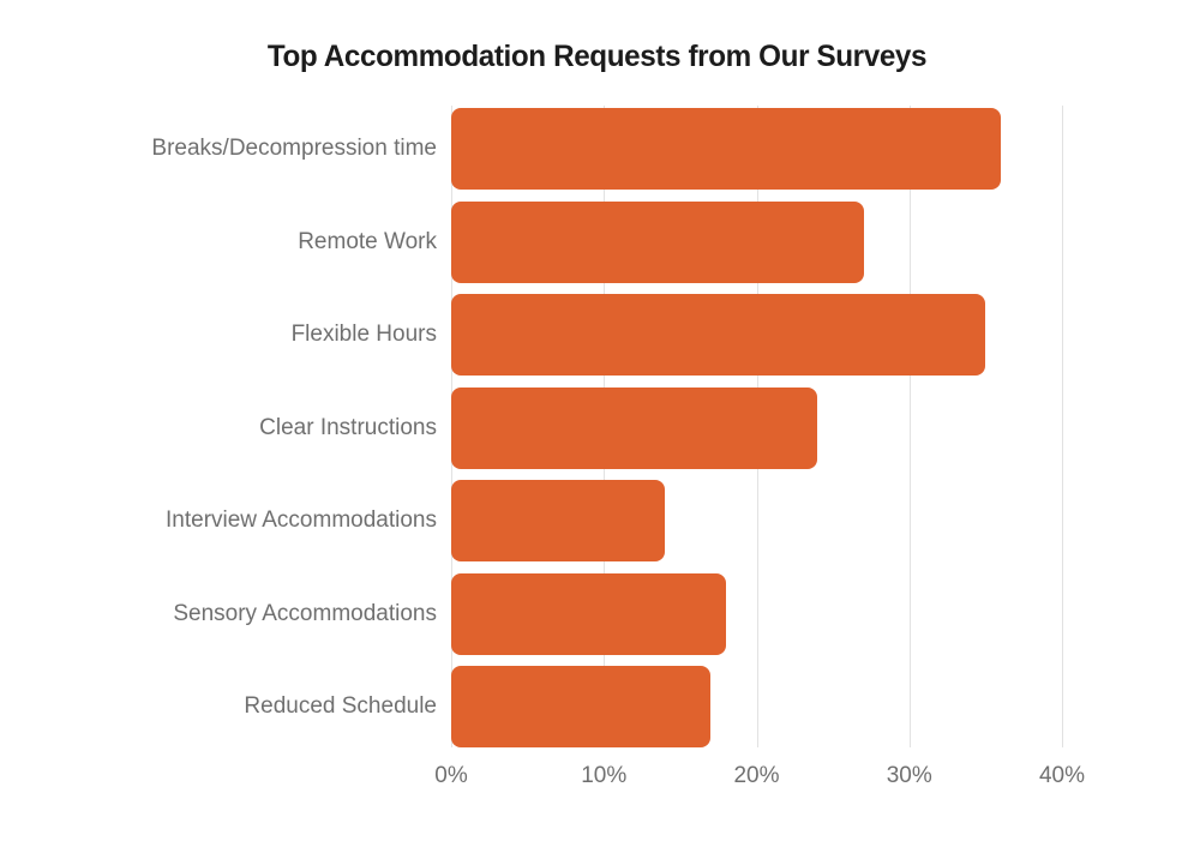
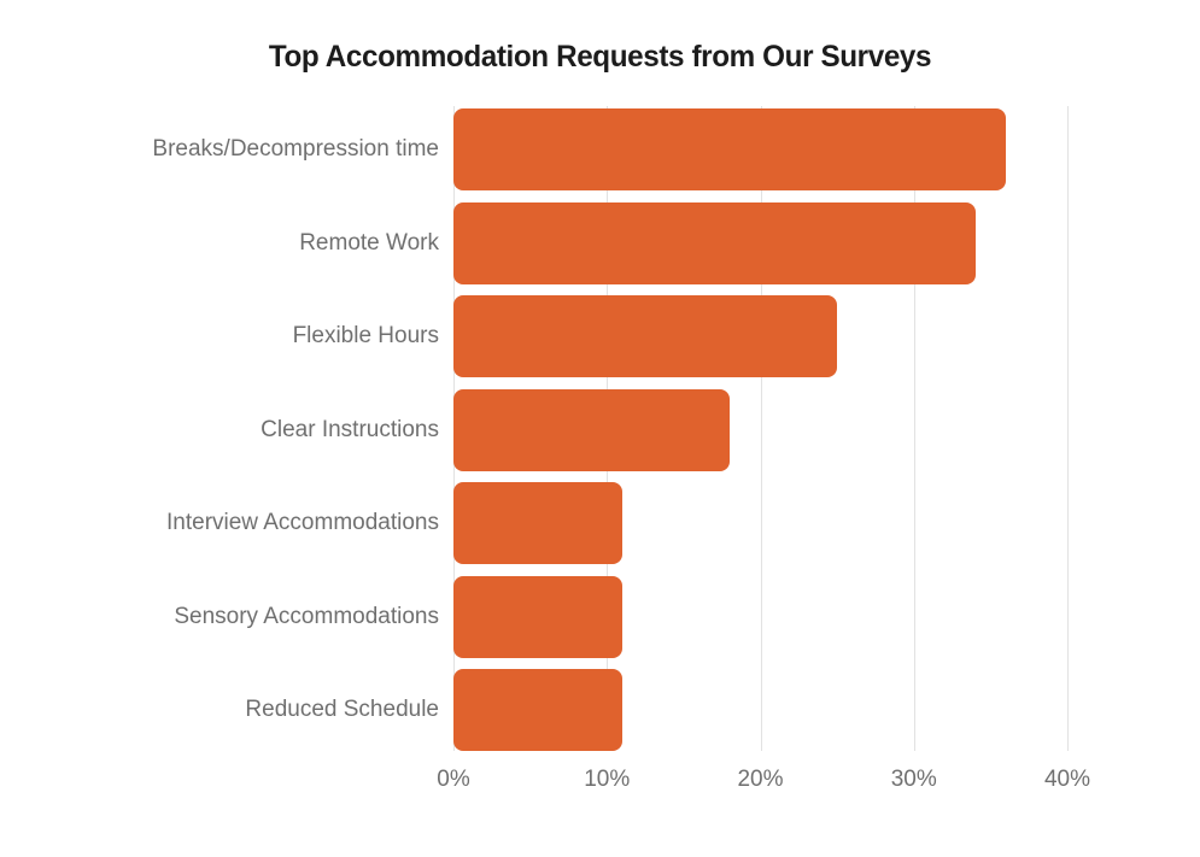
Remote Work: 27% -> 34%
Flexible Hours: 35% -> 25%
Clear Instructions: 24% -> 18%
Interview Accommodations: 14% -> 11%
Sensory Accommodations: 18% -> 11%
Reduced Schedule: 17% -> 11%
